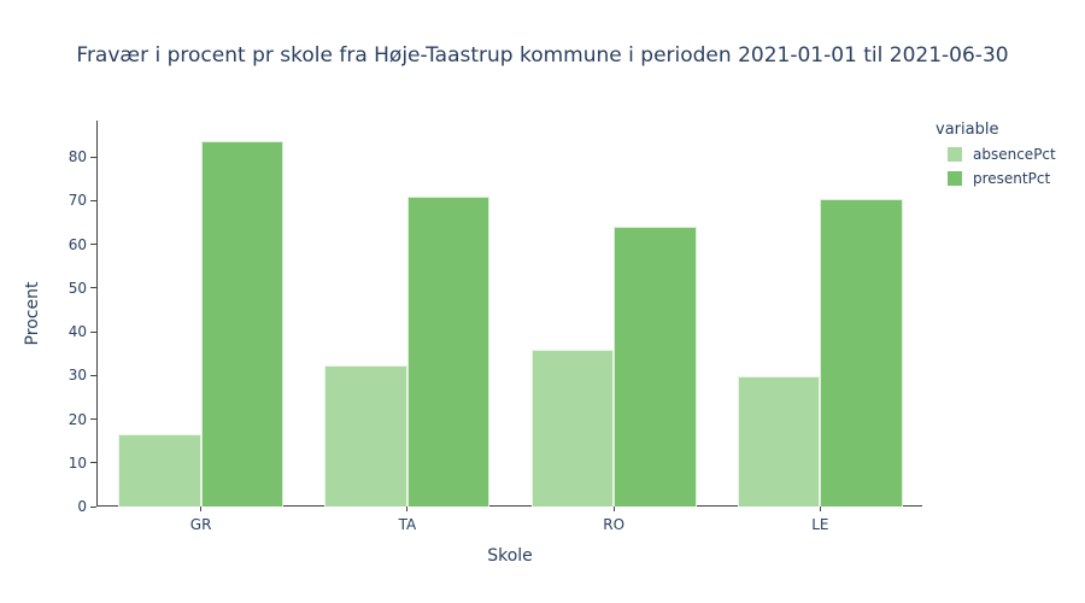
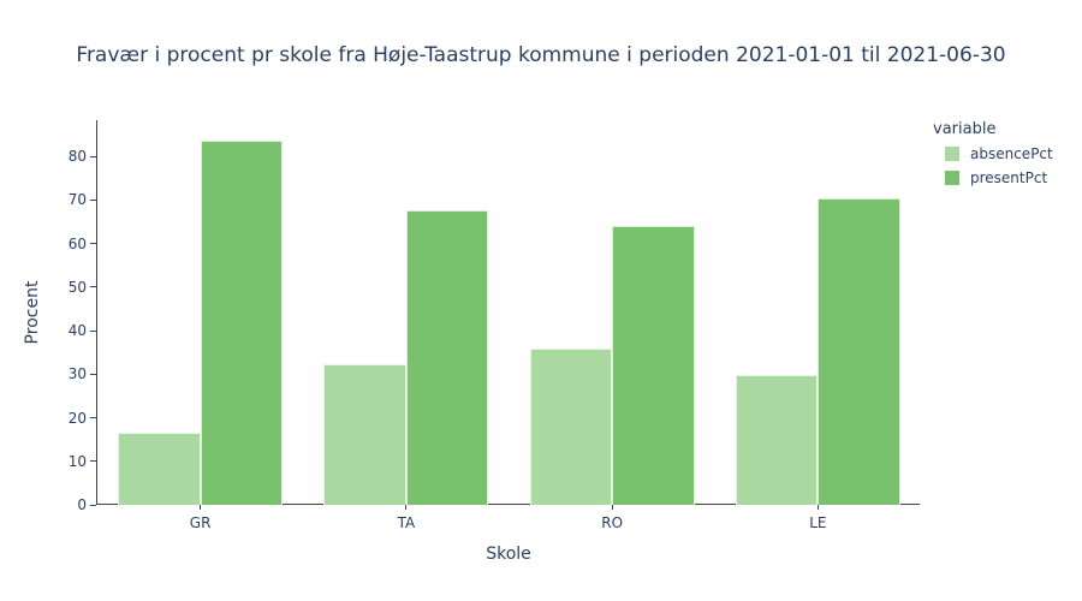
presentPct/TA: 71 -> 68
